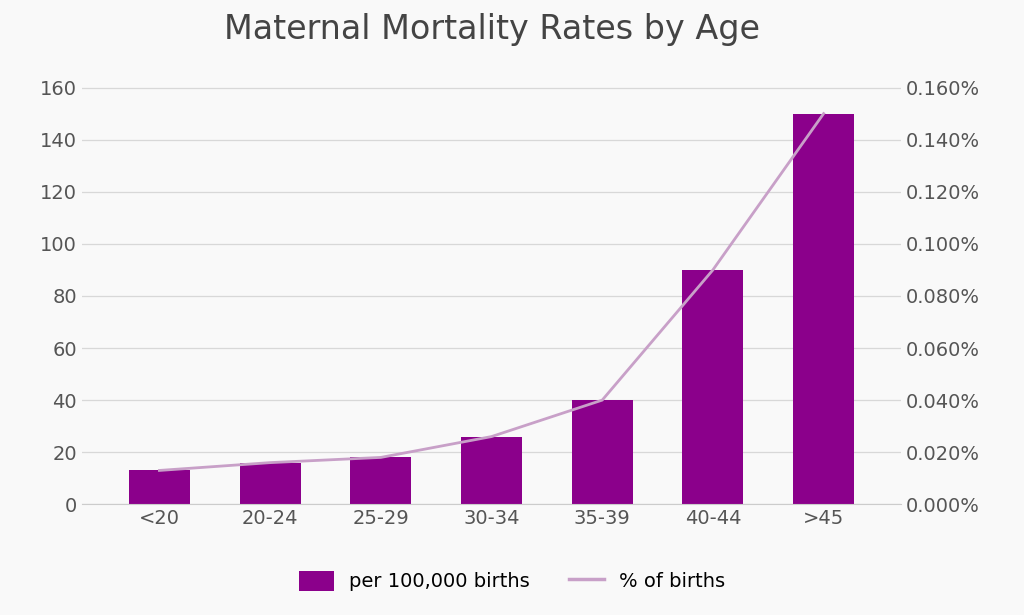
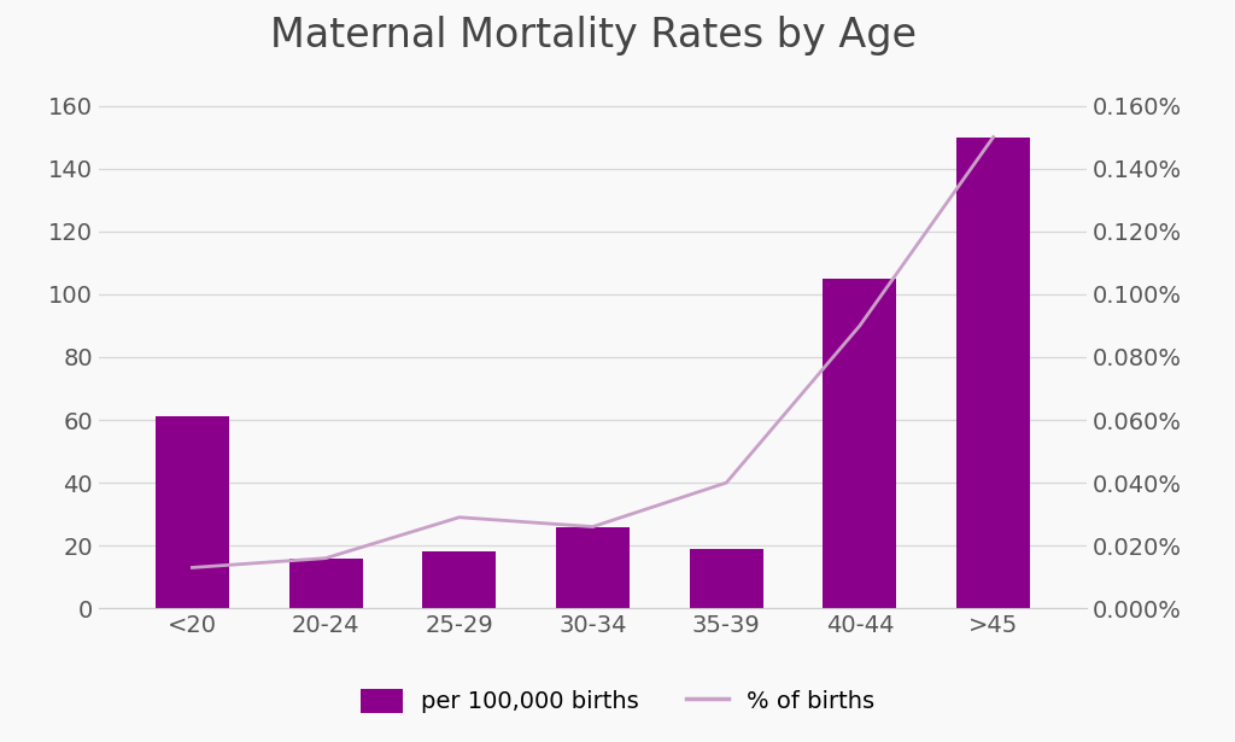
per 100,000 births/<20: 13 -> 61
% of births/25-29: 0.018% -> 0.029%
per 100,000 births/35-39: 40 -> 19
per 100,000 births/40-44: 90 -> 105
